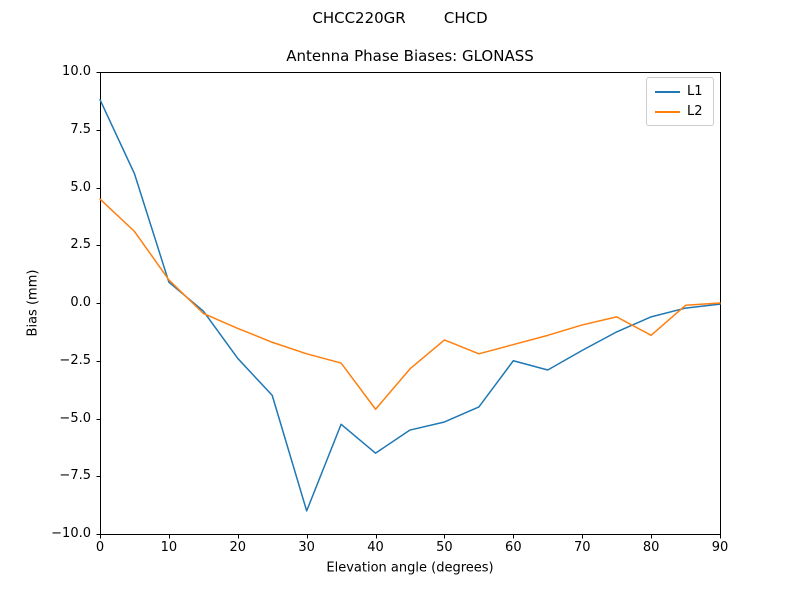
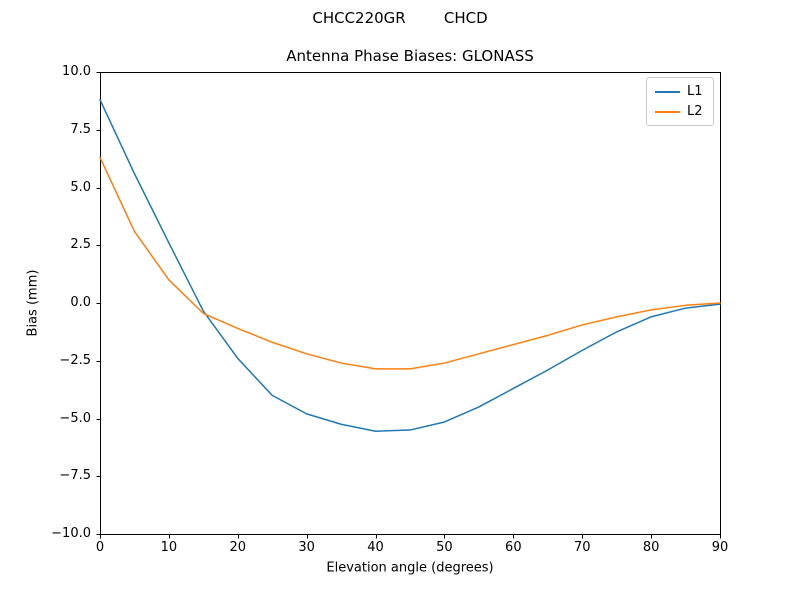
L2/0: 4.5 -> 6.3
L1/10: 0.9 -> 2.6
L1/30: -9.0 -> -4.8
L1/40: -6.5 -> -5.5
L2/40: -4.6 -> -2.9
L2/50: -1.6 -> -2.6
L1/60: -2.5 -> -3.7
L2/80: -1.4 -> -0.3
